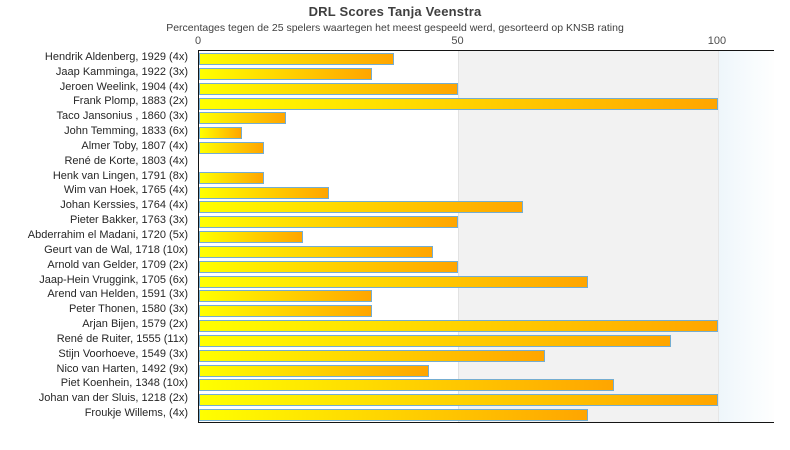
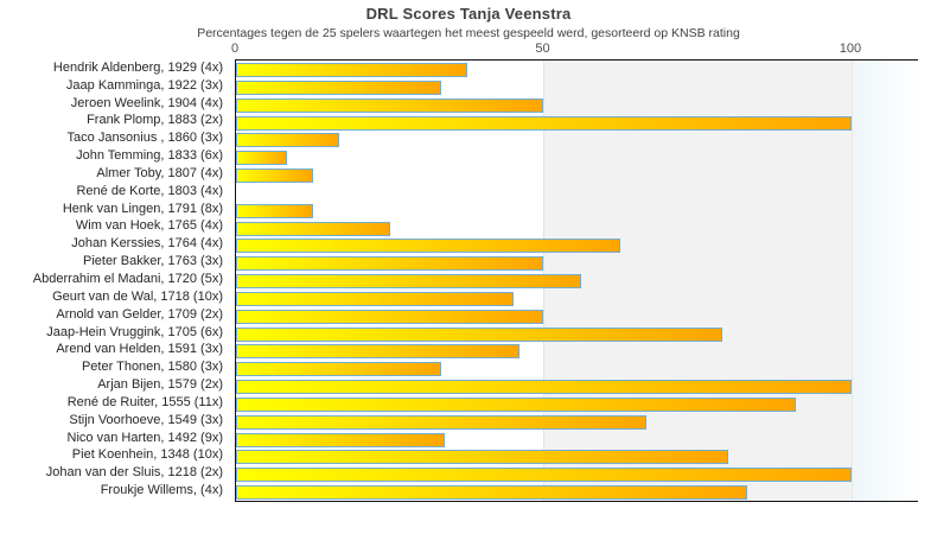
Abderrahim el Madani, 1720 (5x): 20 -> 56
Jaap-Hein Vruggink, 1705 (6x): 75 -> 79
Arend van Helden, 1591 (3x): 33 -> 46
Nico van Harten, 1492 (9x): 44 -> 34
Froukje Willems, (4x): 75 -> 83
